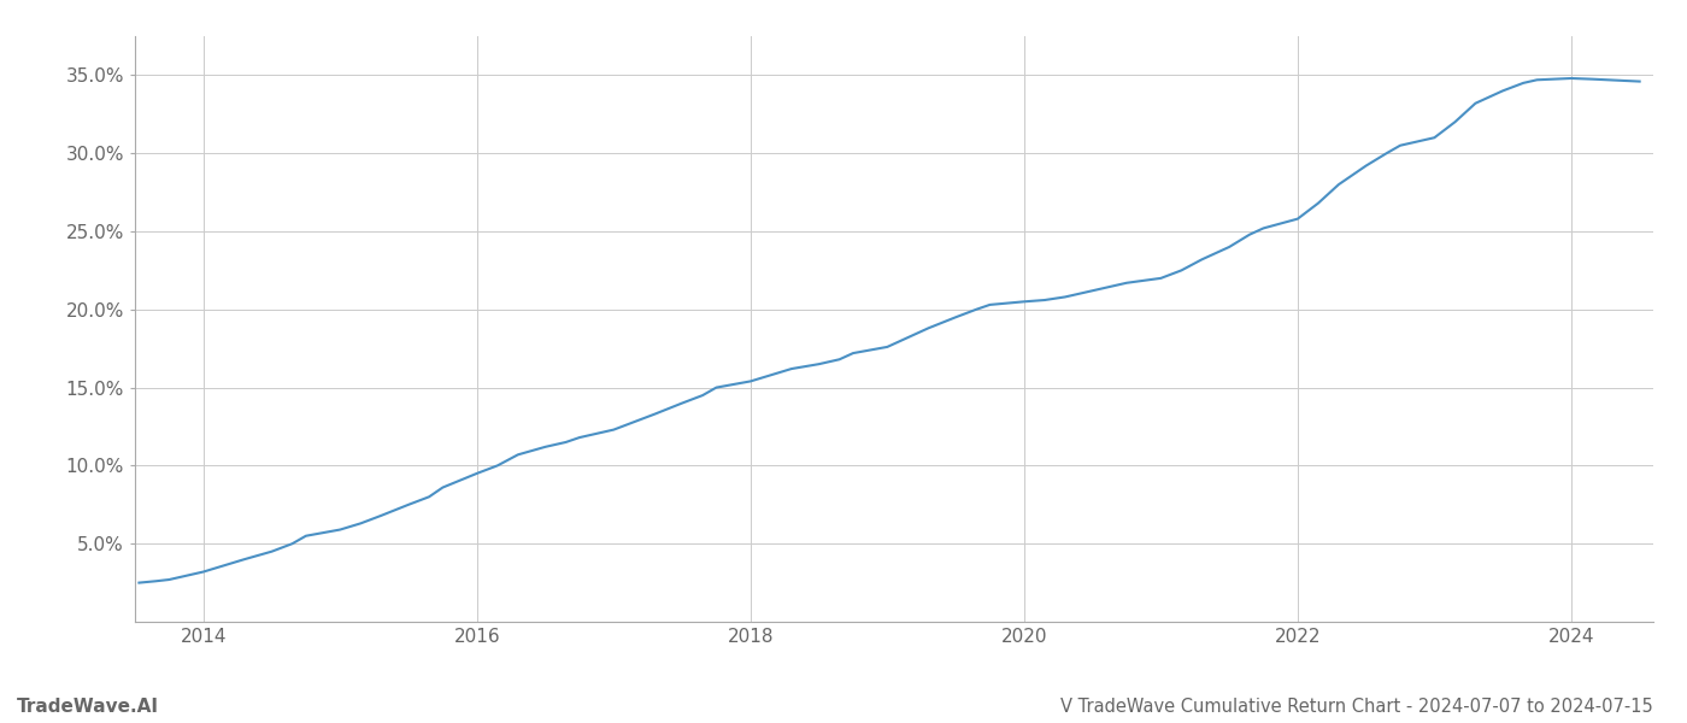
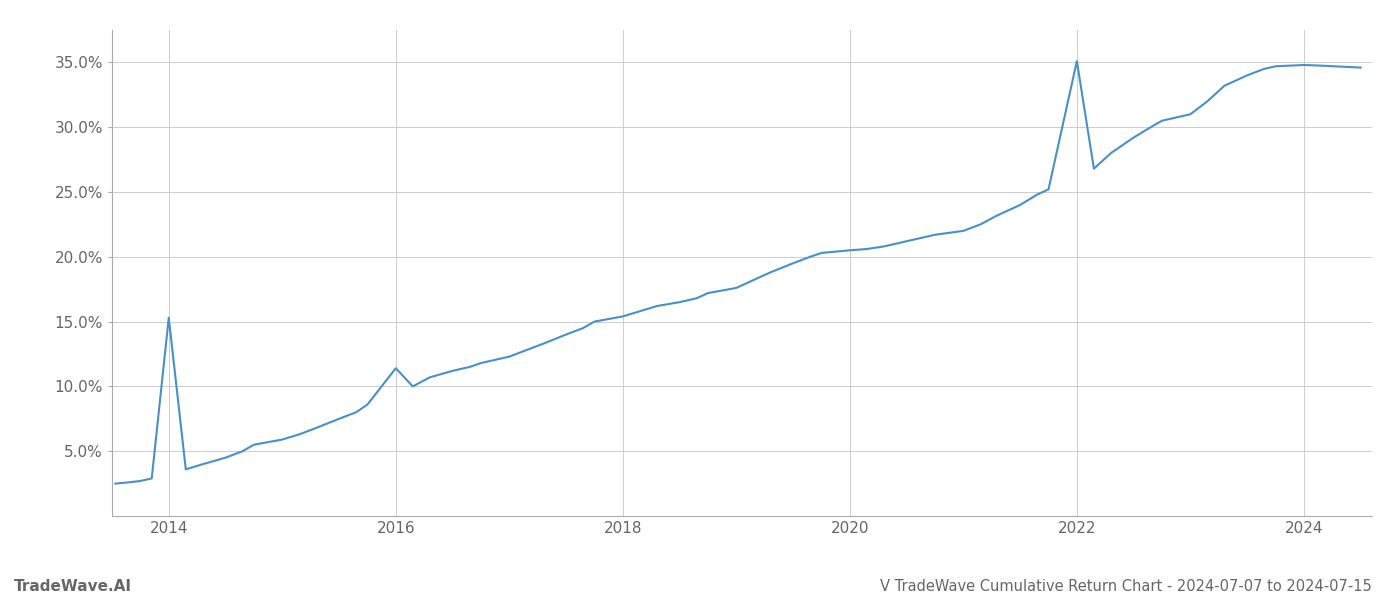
2014: 3.2% -> 15.3%
2016: 9.5% -> 11.4%
2022: 25.8% -> 35.1%
